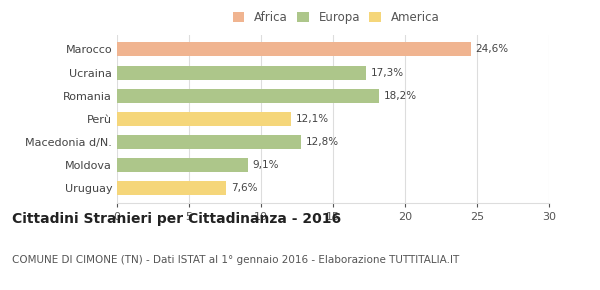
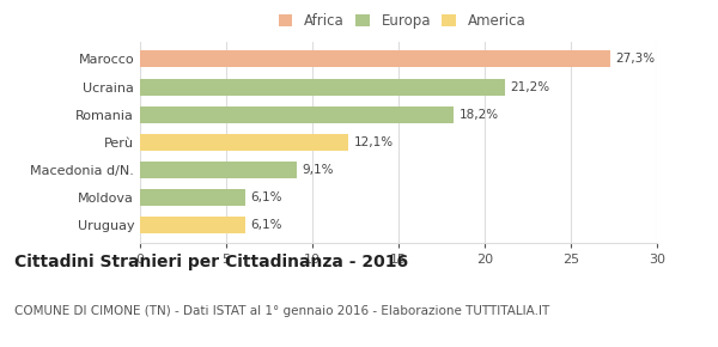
Marocco: 24,6% -> 27,3%
Ucraina: 17,3% -> 21,2%
Macedonia d/N.: 12,8% -> 9,1%
Moldova: 9,1% -> 6,1%
Uruguay: 7,6% -> 6,1%
